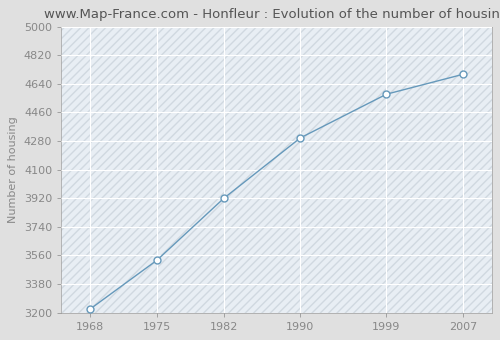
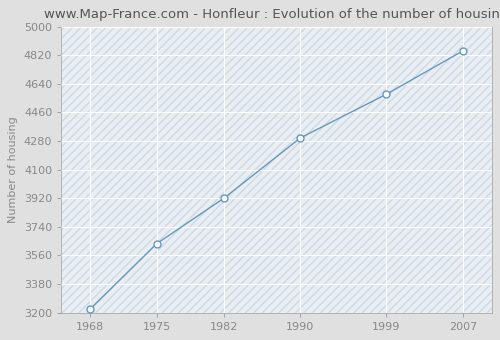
1975: 3530 -> 3640
2007: 4700 -> 4850
